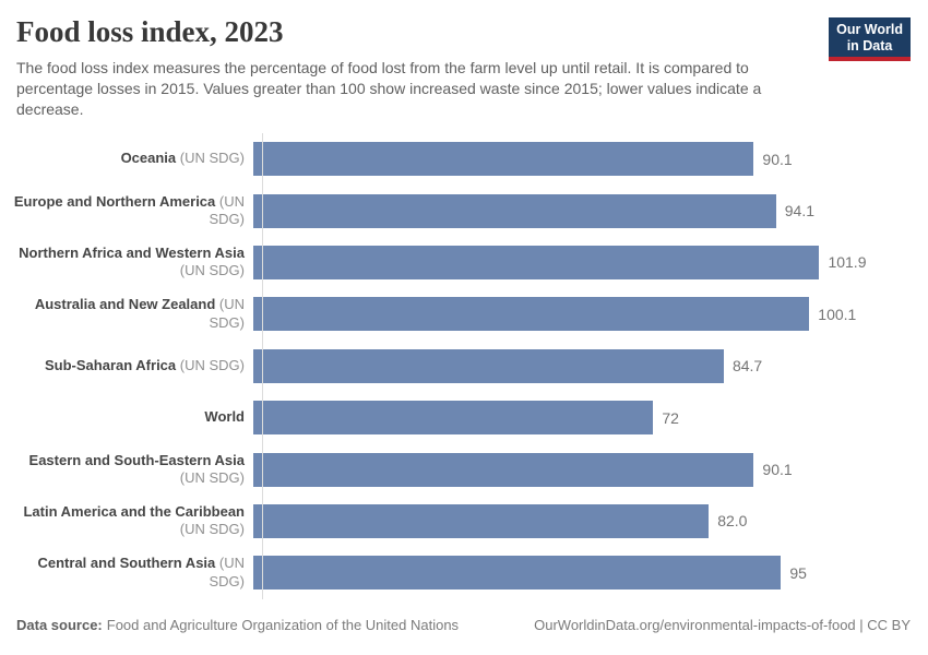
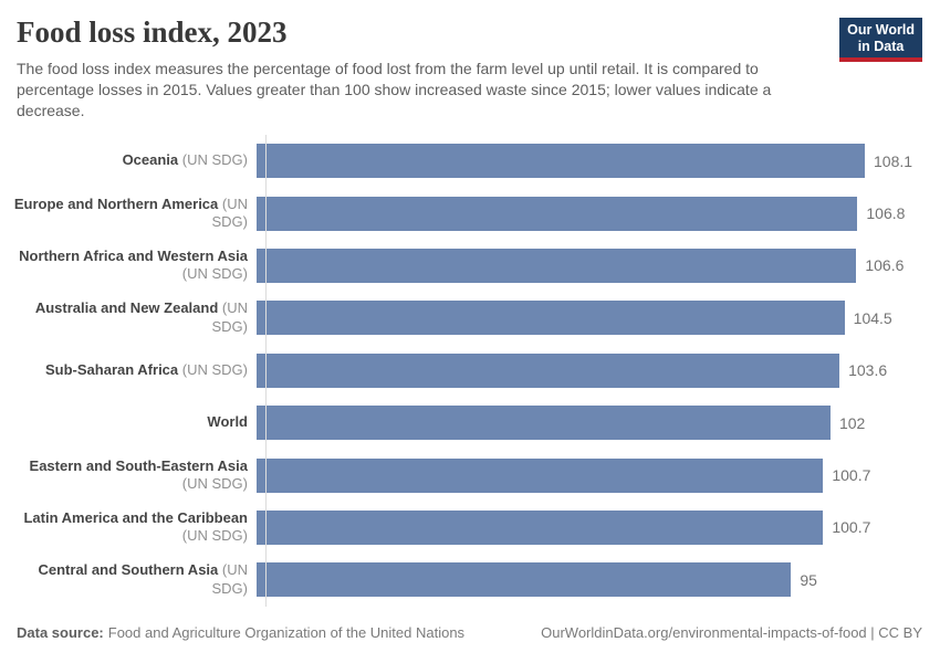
Oceania: 90.1 -> 108.1
Europe and Northern America: 94.1 -> 106.8
Northern Africa and Western Asia: 101.9 -> 106.6
Australia and New Zealand: 100.1 -> 104.5
Sub-Saharan Africa: 84.7 -> 103.6
World: 72 -> 102
Eastern and South-Eastern Asia: 90.1 -> 100.7
Latin America and the Caribbean: 82.0 -> 100.7
